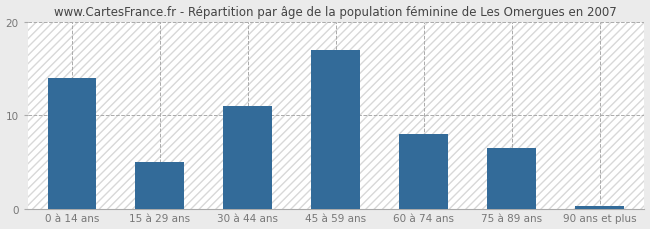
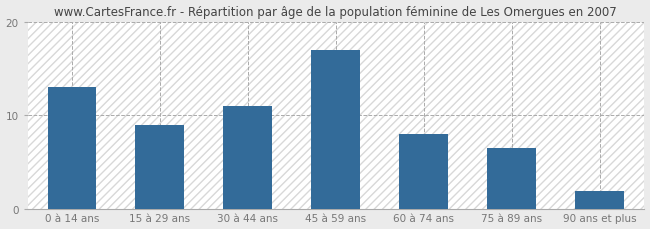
0 à 14 ans: 14.0 -> 13.0
15 à 29 ans: 5.0 -> 9.0
90 ans et plus: 0.3 -> 2.0
